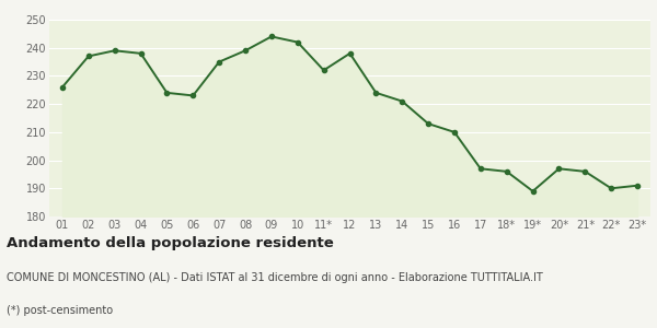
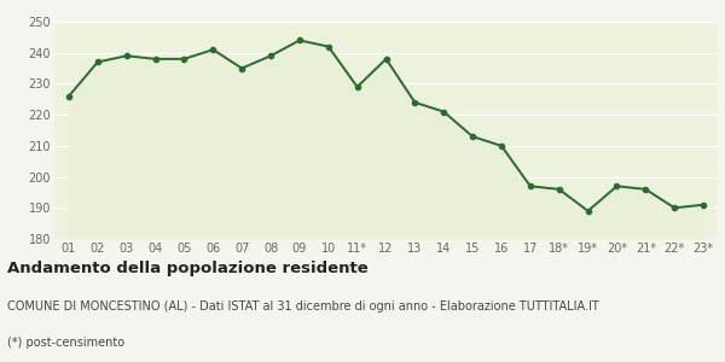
05: 224 -> 238
06: 223 -> 241
11*: 232 -> 229
